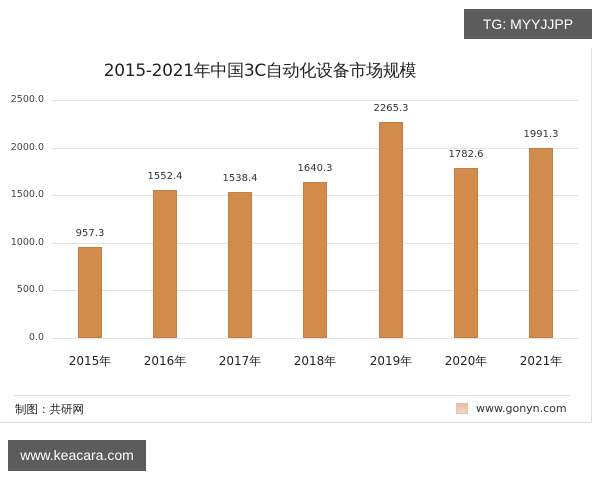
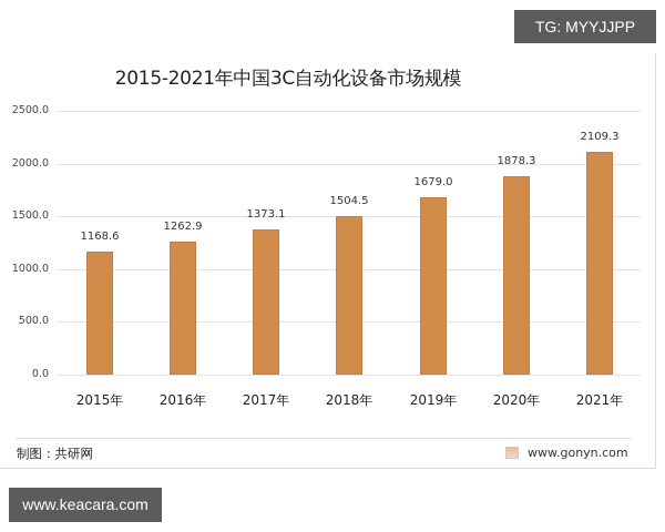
2015年: 957.3 -> 1168.6
2016年: 1552.4 -> 1262.9
2017年: 1538.4 -> 1373.1
2018年: 1640.3 -> 1504.5
2019年: 2265.3 -> 1679.0
2020年: 1782.6 -> 1878.3
2021年: 1991.3 -> 2109.3
